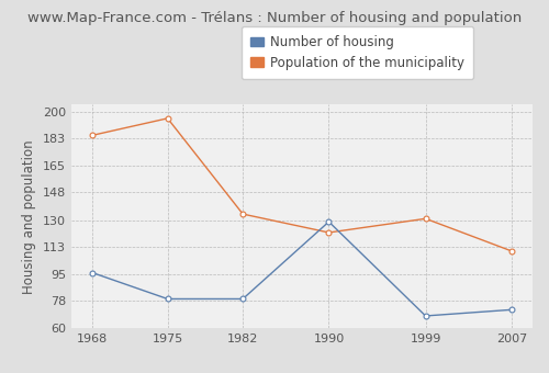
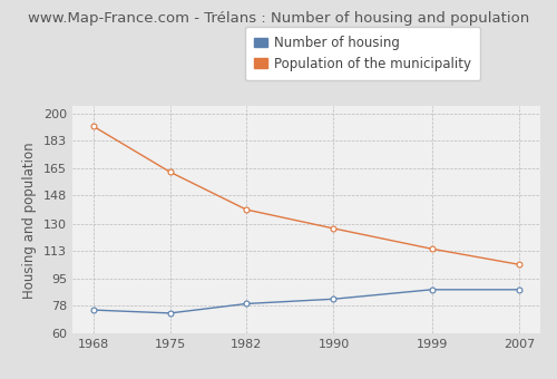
Number of housing/1968: 96 -> 75
Population of the municipality/1968: 185 -> 192
Number of housing/1975: 79 -> 73
Population of the municipality/1975: 196 -> 163
Population of the municipality/1982: 134 -> 139
Number of housing/1990: 129 -> 82
Population of the municipality/1990: 122 -> 127
Number of housing/1999: 68 -> 88
Population of the municipality/1999: 131 -> 114
Number of housing/2007: 72 -> 88
Population of the municipality/2007: 110 -> 104
